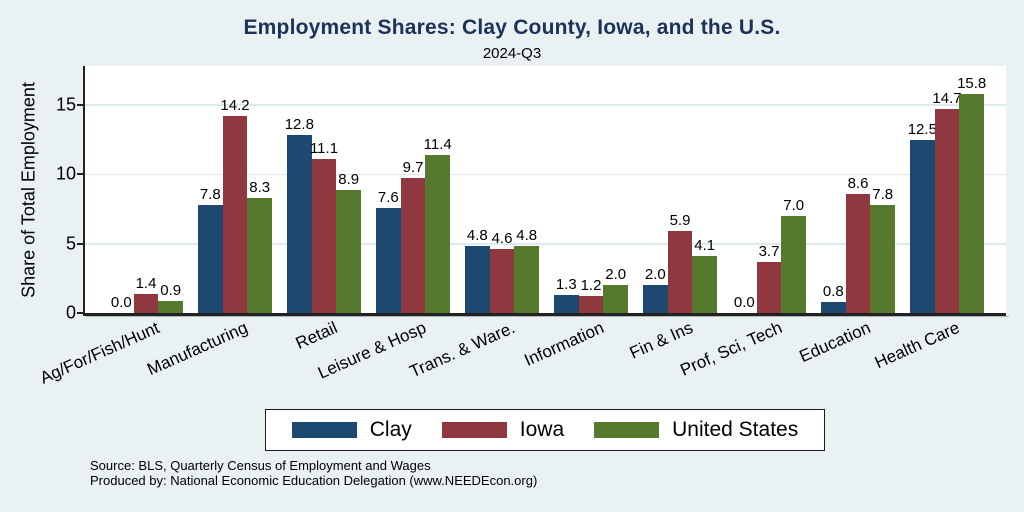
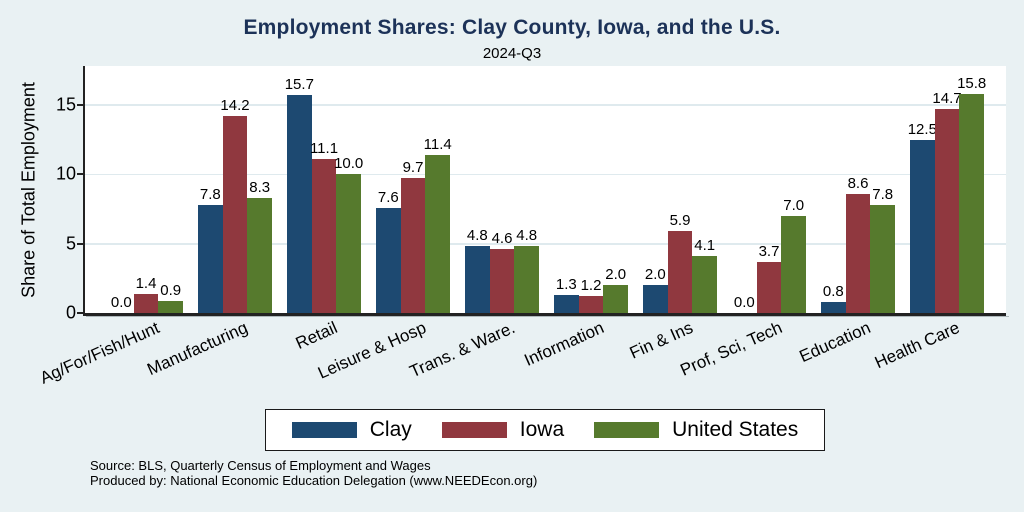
Clay/Retail: 12.8 -> 15.7
United States/Retail: 8.9 -> 10.0
